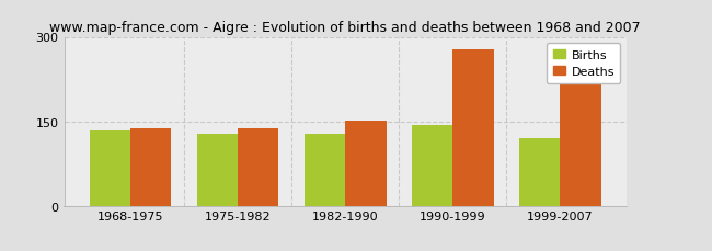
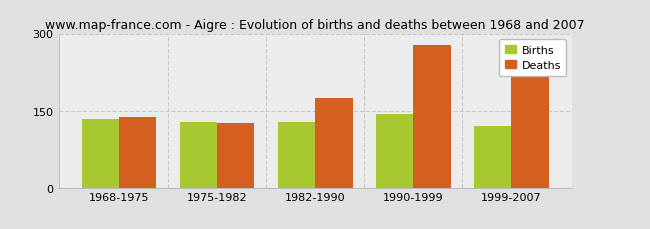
Deaths/1975-1982: 138 -> 126
Deaths/1982-1990: 152 -> 174
